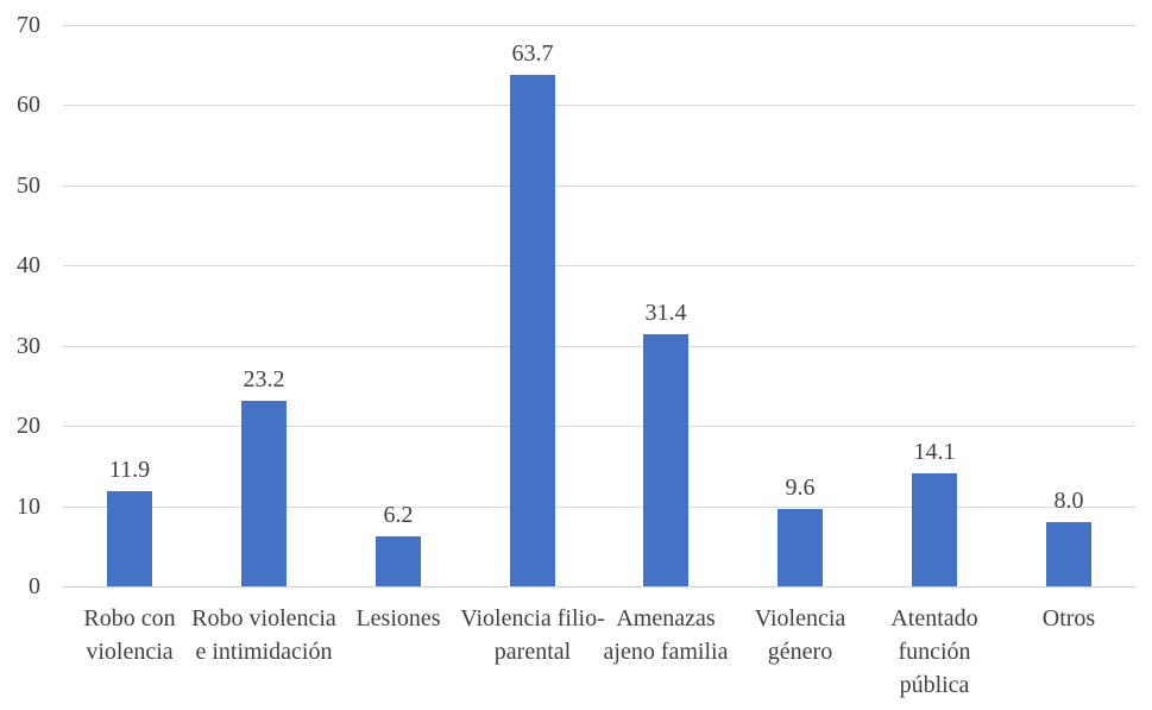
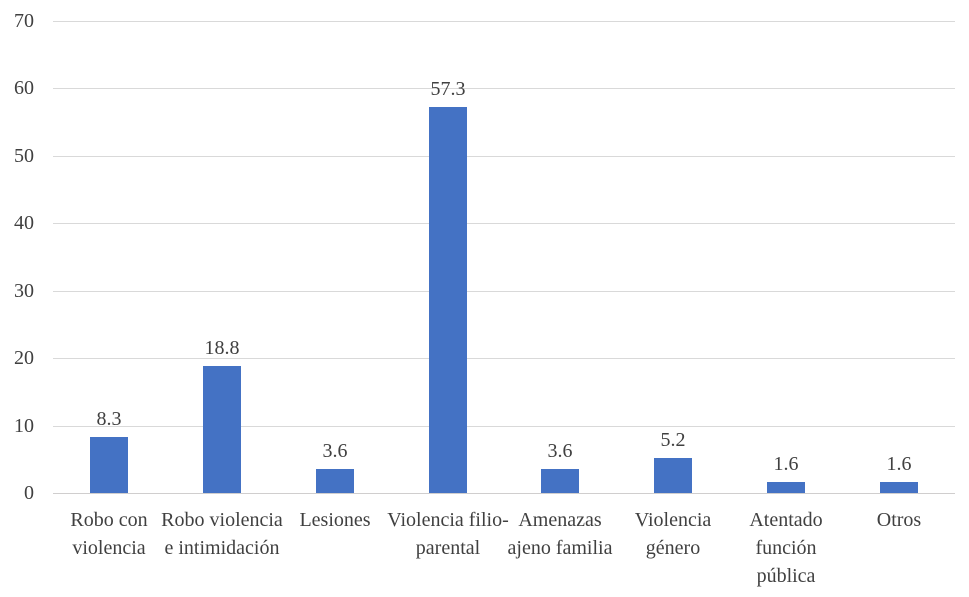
Robo con violencia: 11.9 -> 8.3
Robo violencia e intimidación: 23.2 -> 18.8
Lesiones: 6.2 -> 3.6
Violencia filio-parental: 63.7 -> 57.3
Amenazas ajeno familia: 31.4 -> 3.6
Violencia género: 9.6 -> 5.2
Atentado función pública: 14.1 -> 1.6
Otros: 8.0 -> 1.6
